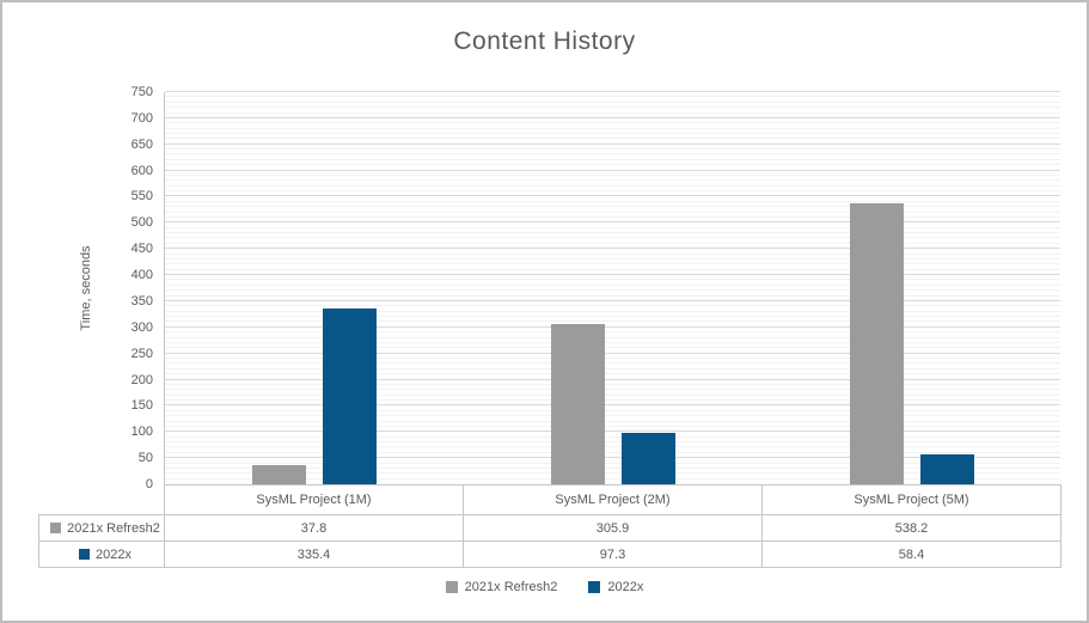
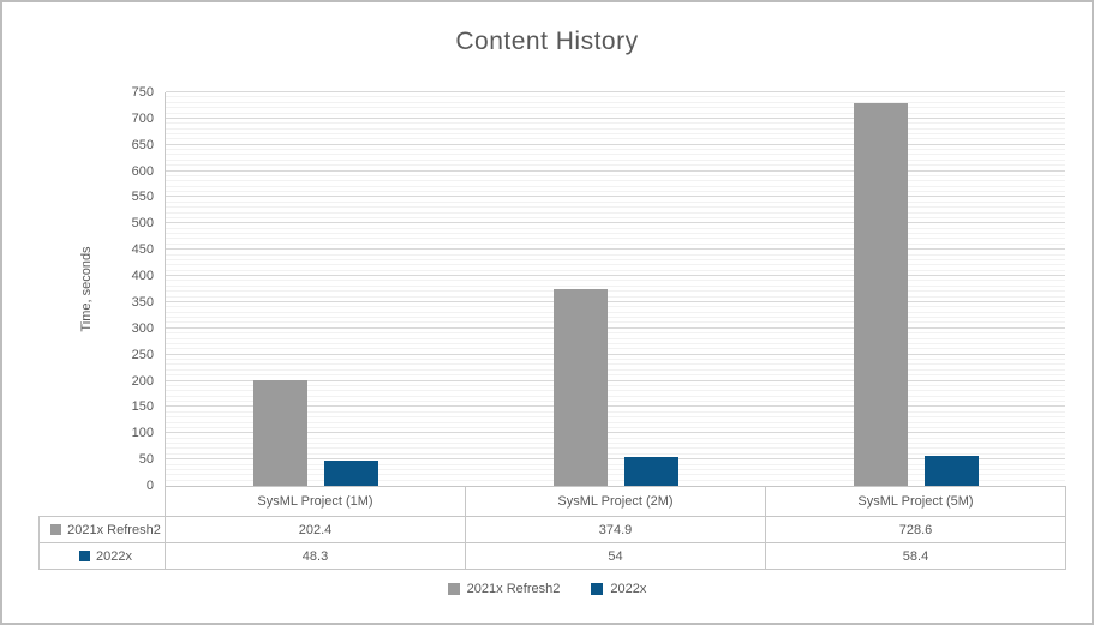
2021x Refresh2/SysML Project (1M): 37.8 -> 202.4
2022x/SysML Project (1M): 335.4 -> 48.3
2021x Refresh2/SysML Project (2M): 305.9 -> 374.9
2022x/SysML Project (2M): 97.3 -> 54
2021x Refresh2/SysML Project (5M): 538.2 -> 728.6
